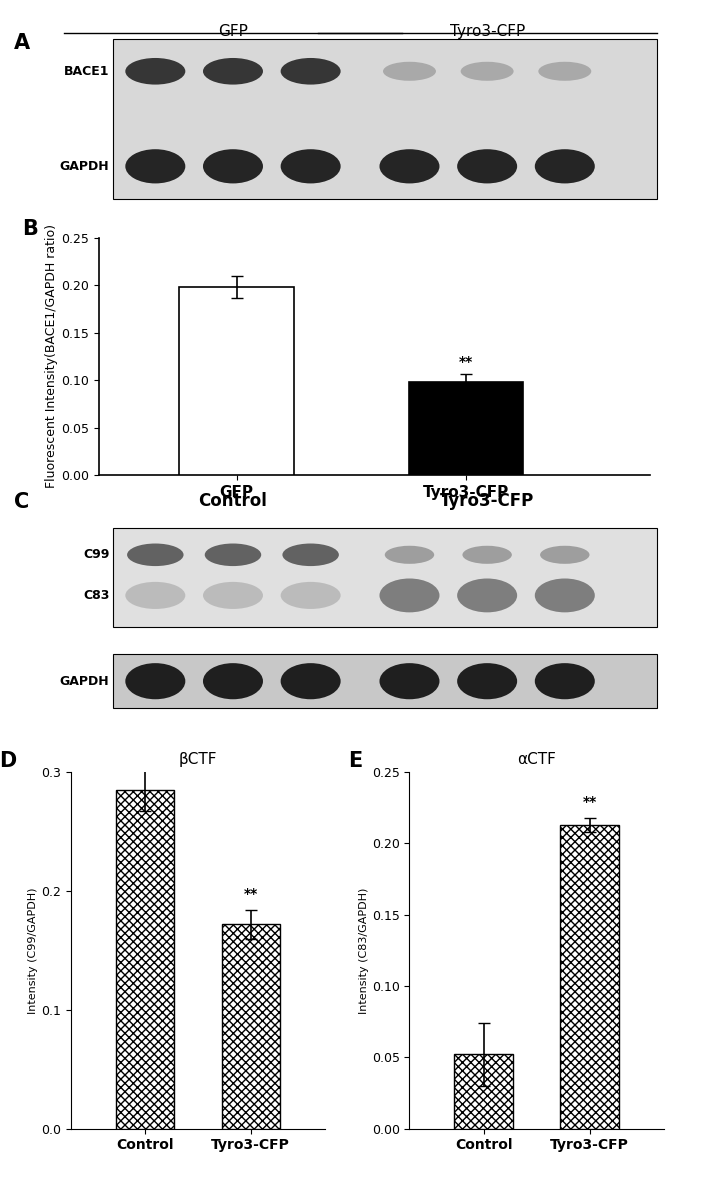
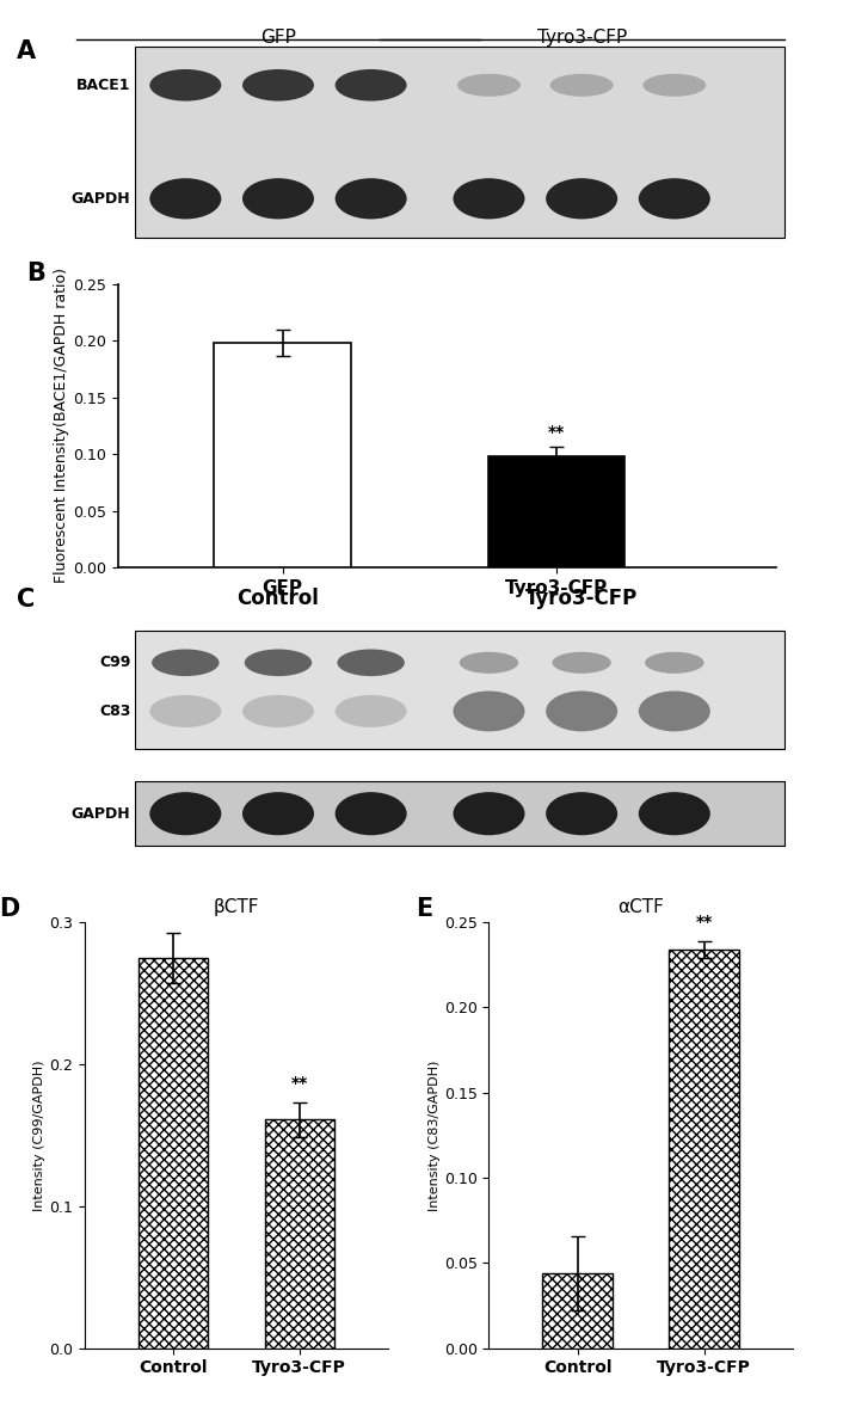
βCTF/Control: 0.285 -> 0.275
βCTF/Tyro3-CFP: 0.172 -> 0.161
αCTF/Control: 0.052 -> 0.044
αCTF/Tyro3-CFP: 0.213 -> 0.234
